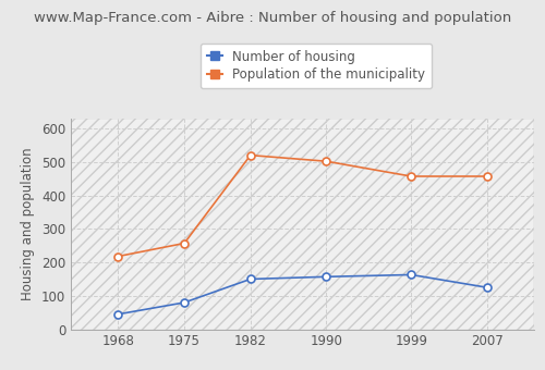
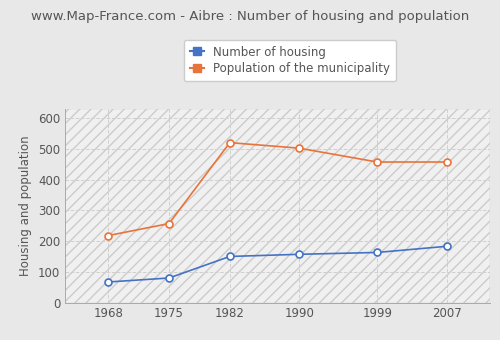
Number of housing/1968: 45 -> 67
Number of housing/2007: 125 -> 183
